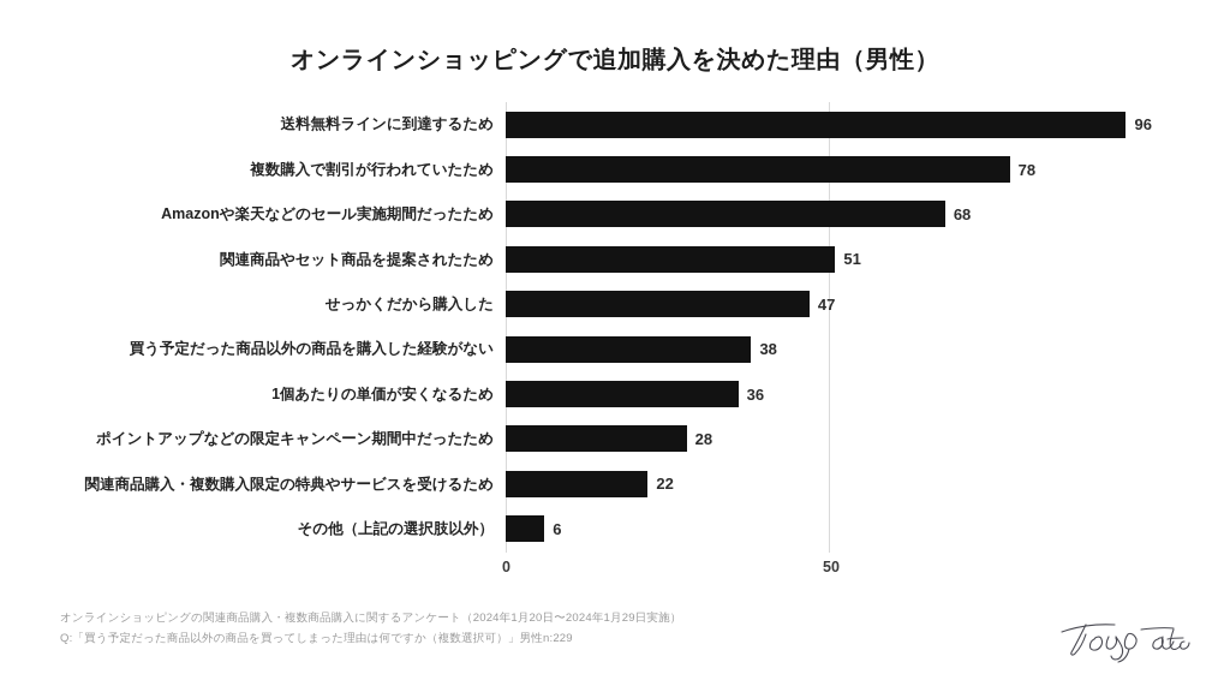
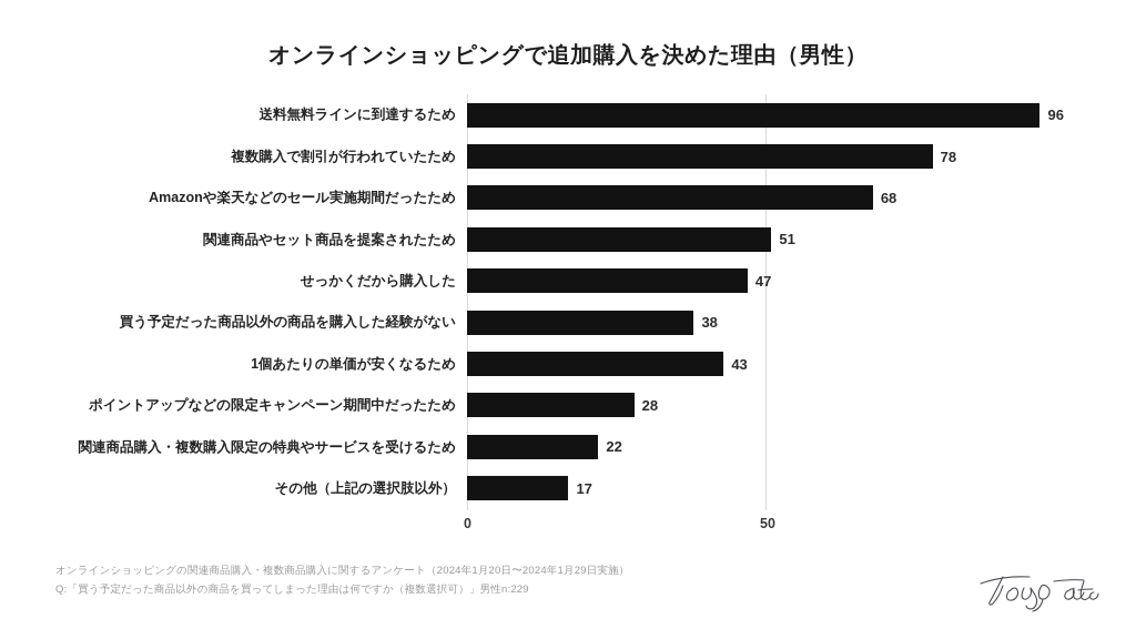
1個あたりの単価が安くなるため: 36 -> 43
その他（上記の選択肢以外）: 6 -> 17
